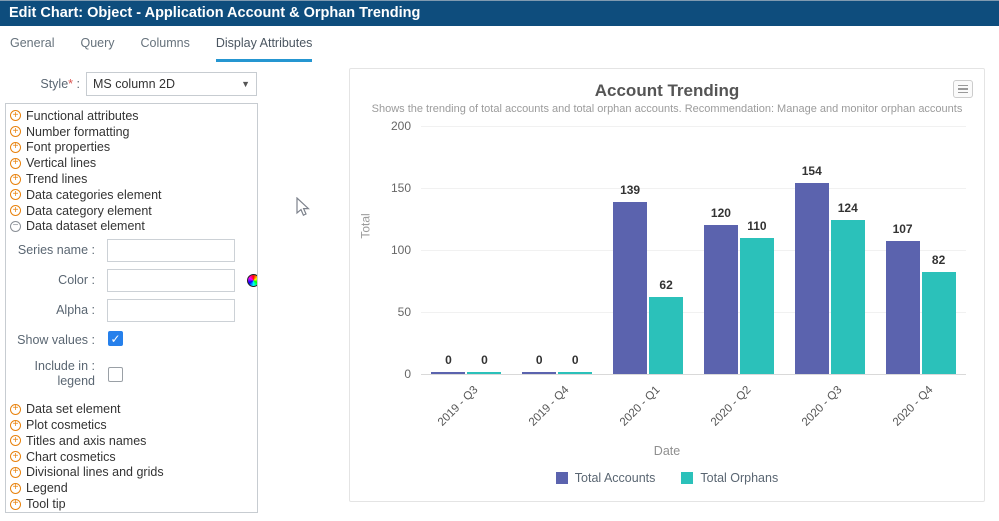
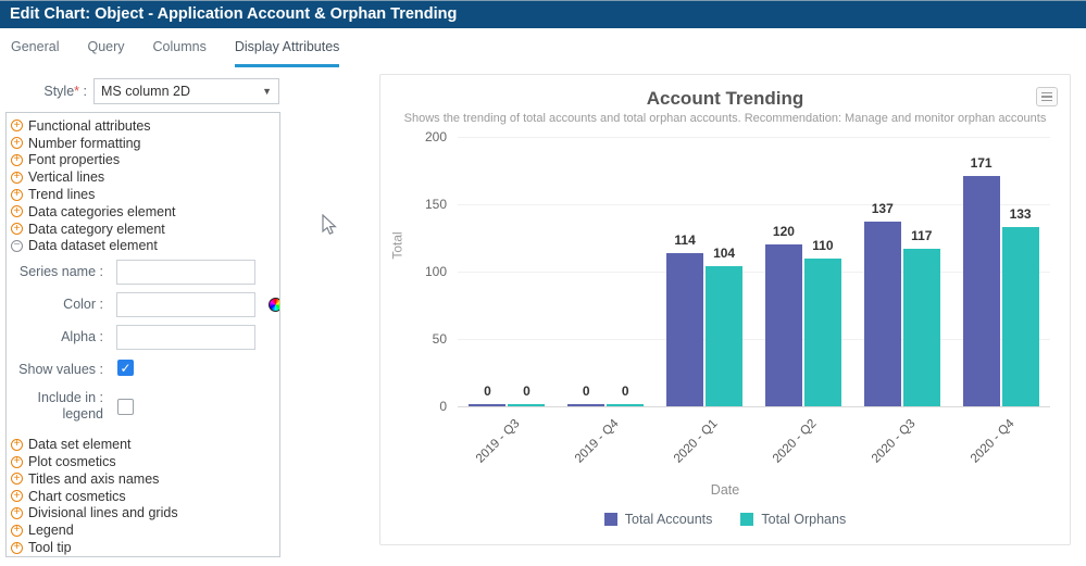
Total Accounts/2020 - Q1: 139 -> 114
Total Orphans/2020 - Q1: 62 -> 104
Total Accounts/2020 - Q3: 154 -> 137
Total Orphans/2020 - Q3: 124 -> 117
Total Accounts/2020 - Q4: 107 -> 171
Total Orphans/2020 - Q4: 82 -> 133
